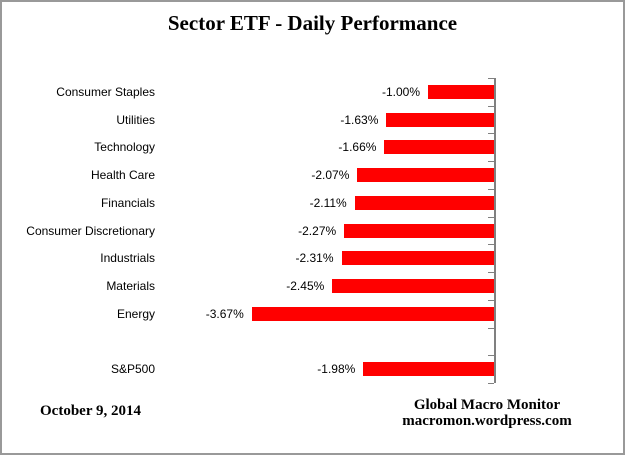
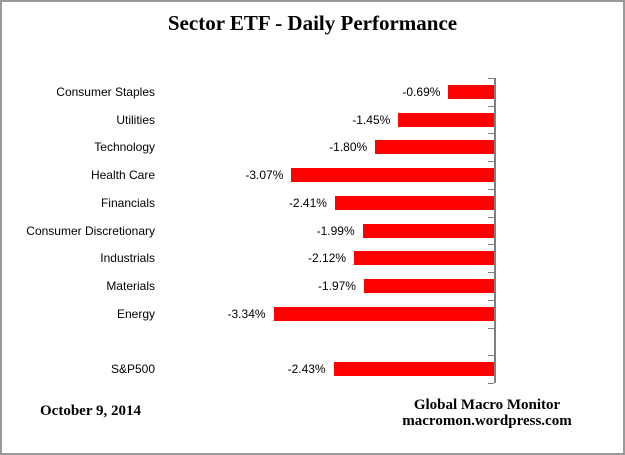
Consumer Staples: -1.00% -> -0.69%
Utilities: -1.63% -> -1.45%
Technology: -1.66% -> -1.80%
Health Care: -2.07% -> -3.07%
Financials: -2.11% -> -2.41%
Consumer Discretionary: -2.27% -> -1.99%
Industrials: -2.31% -> -2.12%
Materials: -2.45% -> -1.97%
Energy: -3.67% -> -3.34%
S&P500: -1.98% -> -2.43%
